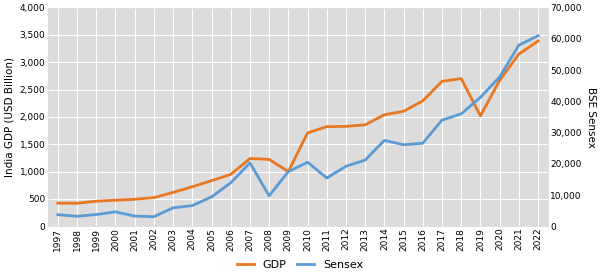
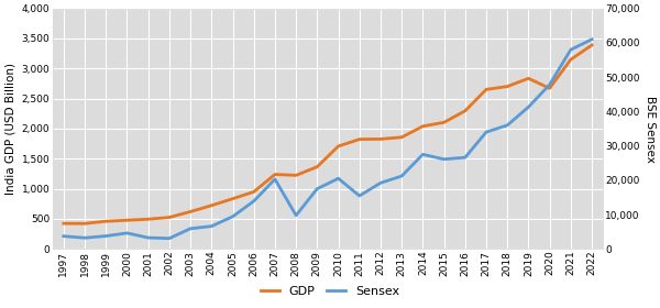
GDP/2009: 1,000 -> 1,360
GDP/2019: 2,020 -> 2,840
